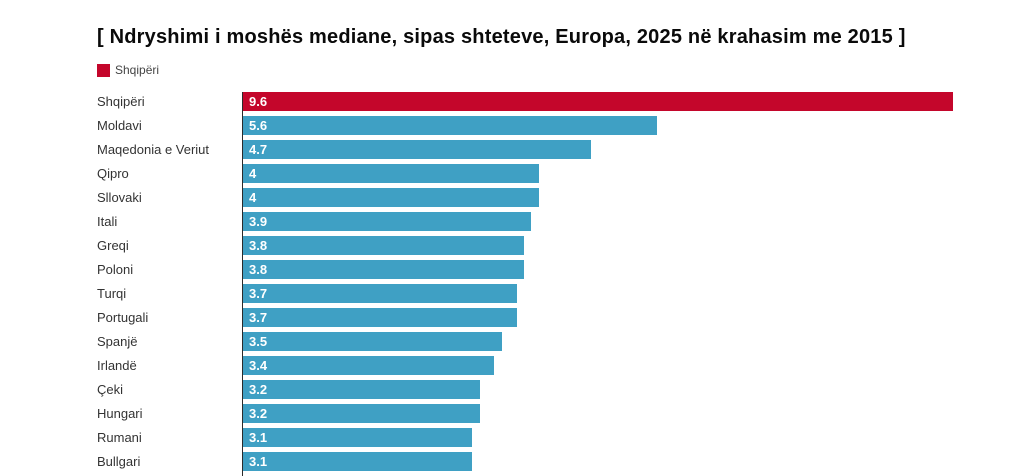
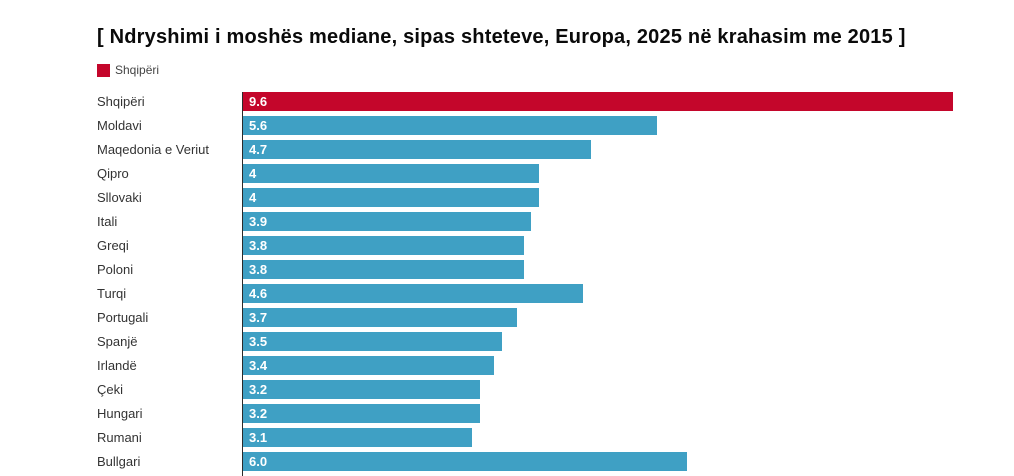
Turqi: 3.7 -> 4.6
Bullgari: 3.1 -> 6.0
